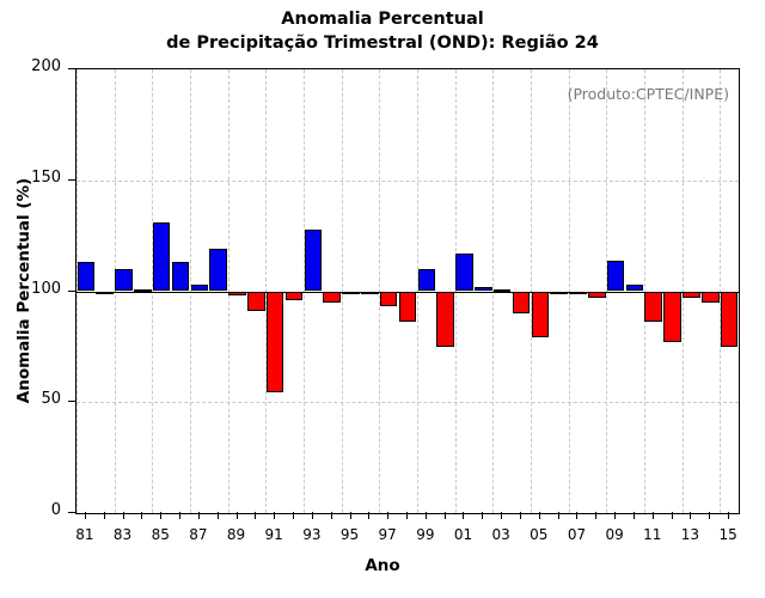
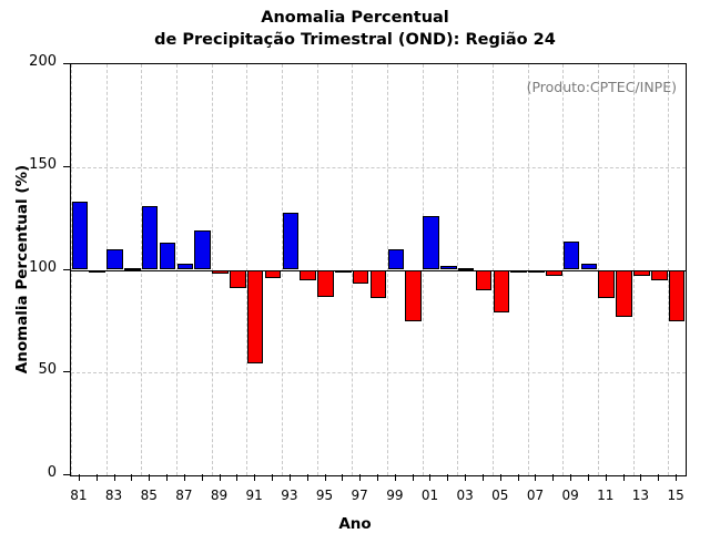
81: 113 -> 133
95: 99 -> 87
01: 117 -> 126
